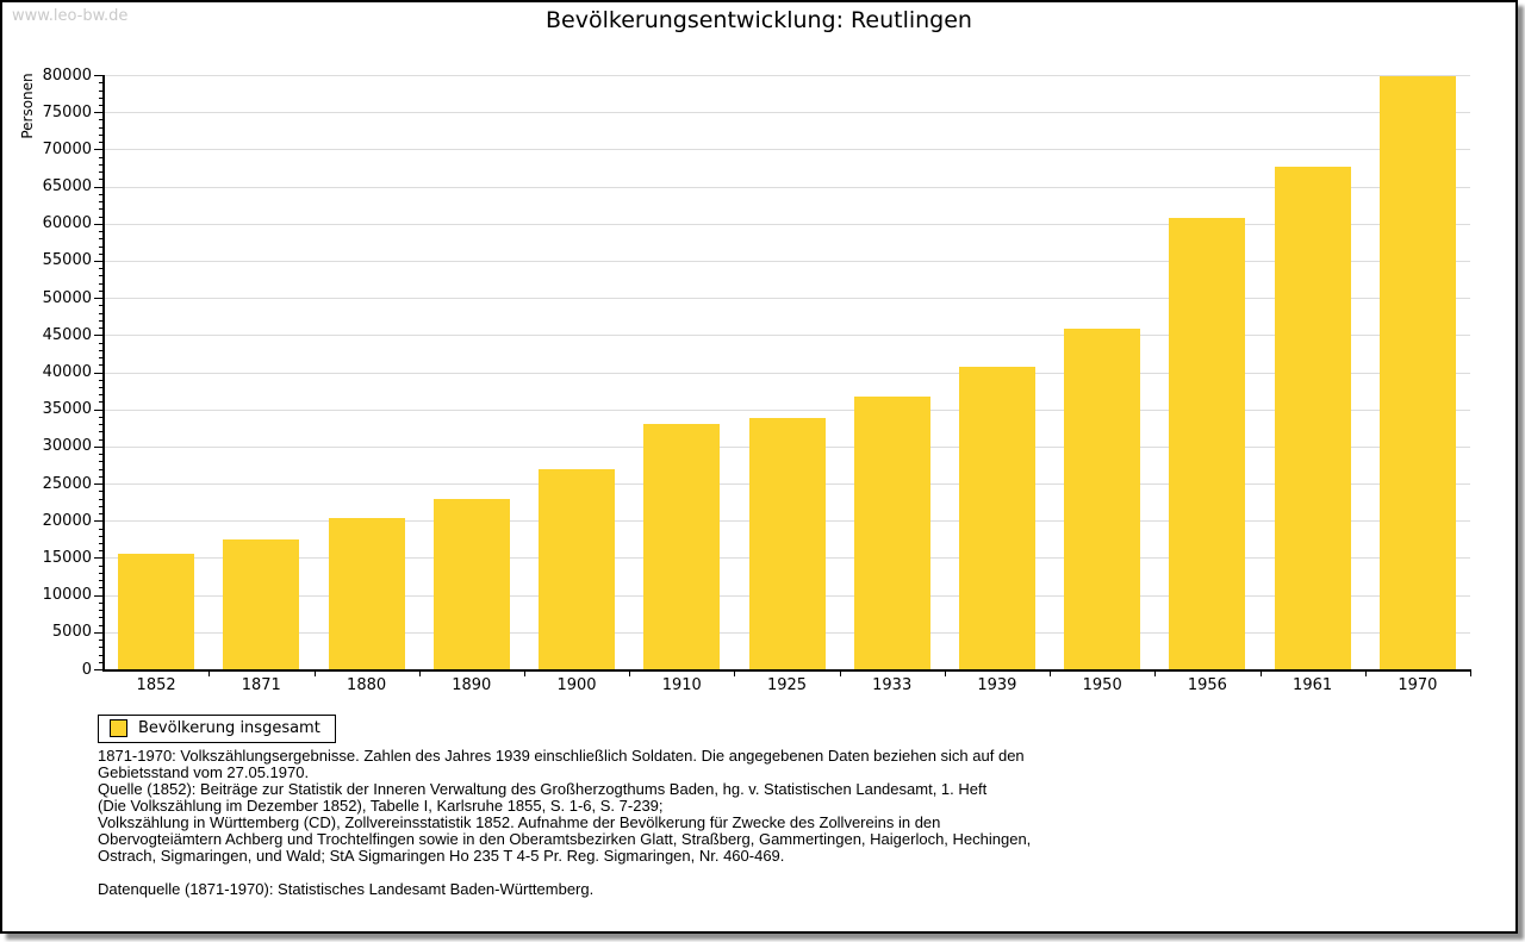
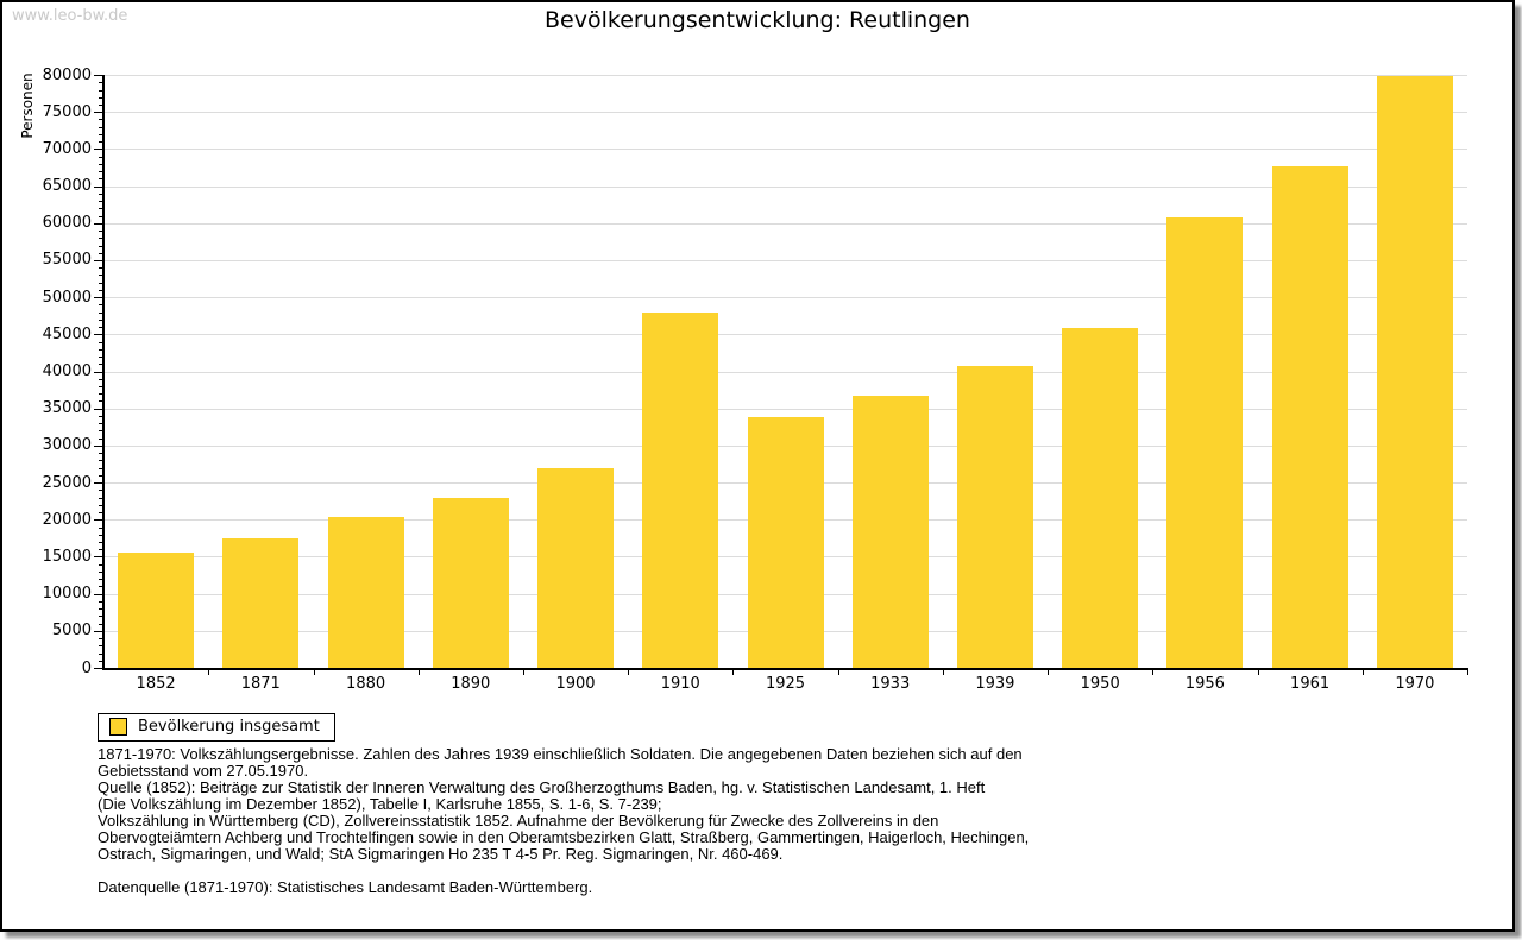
1910: 33000 -> 48000
